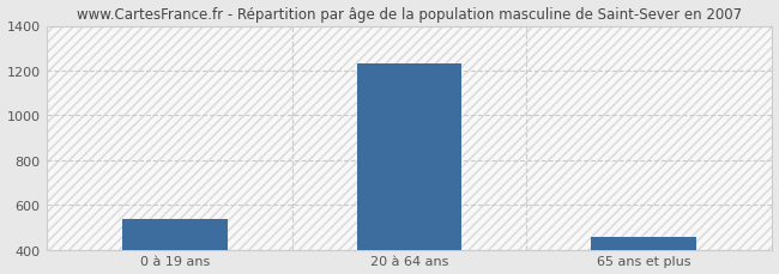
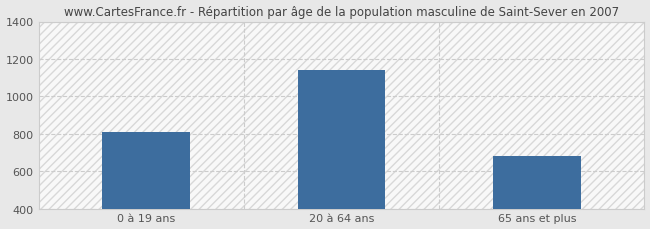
0 à 19 ans: 540 -> 810
20 à 64 ans: 1230 -> 1140
65 ans et plus: 460 -> 680
